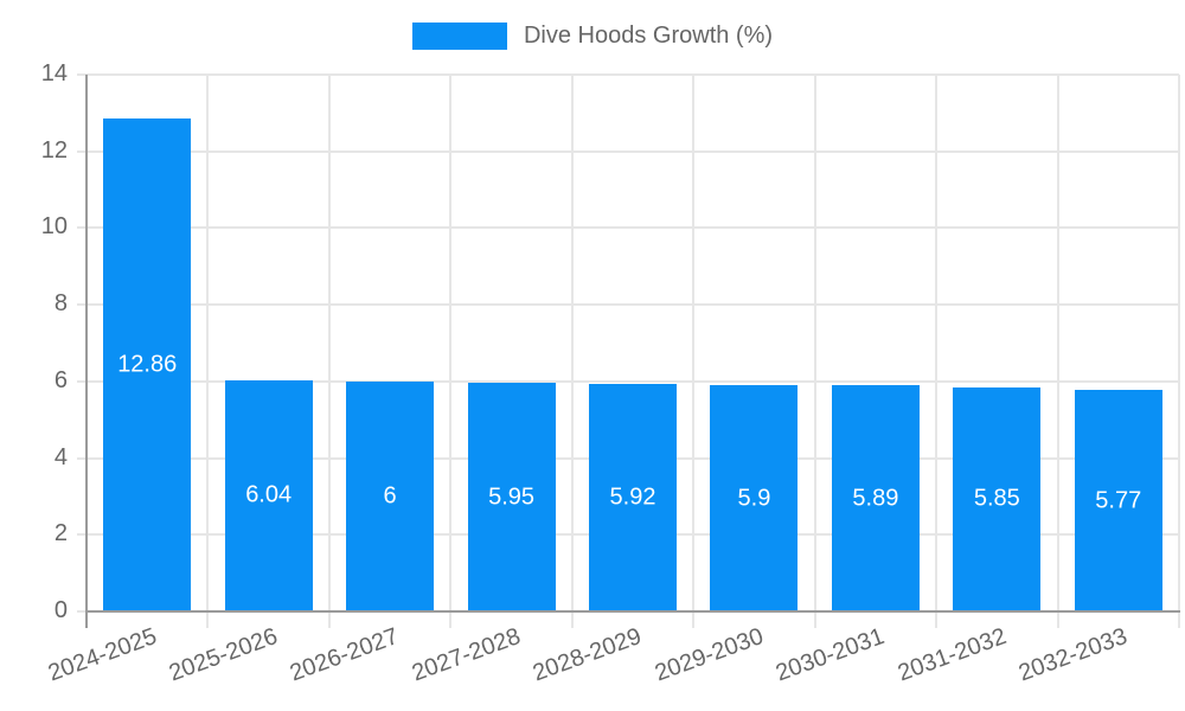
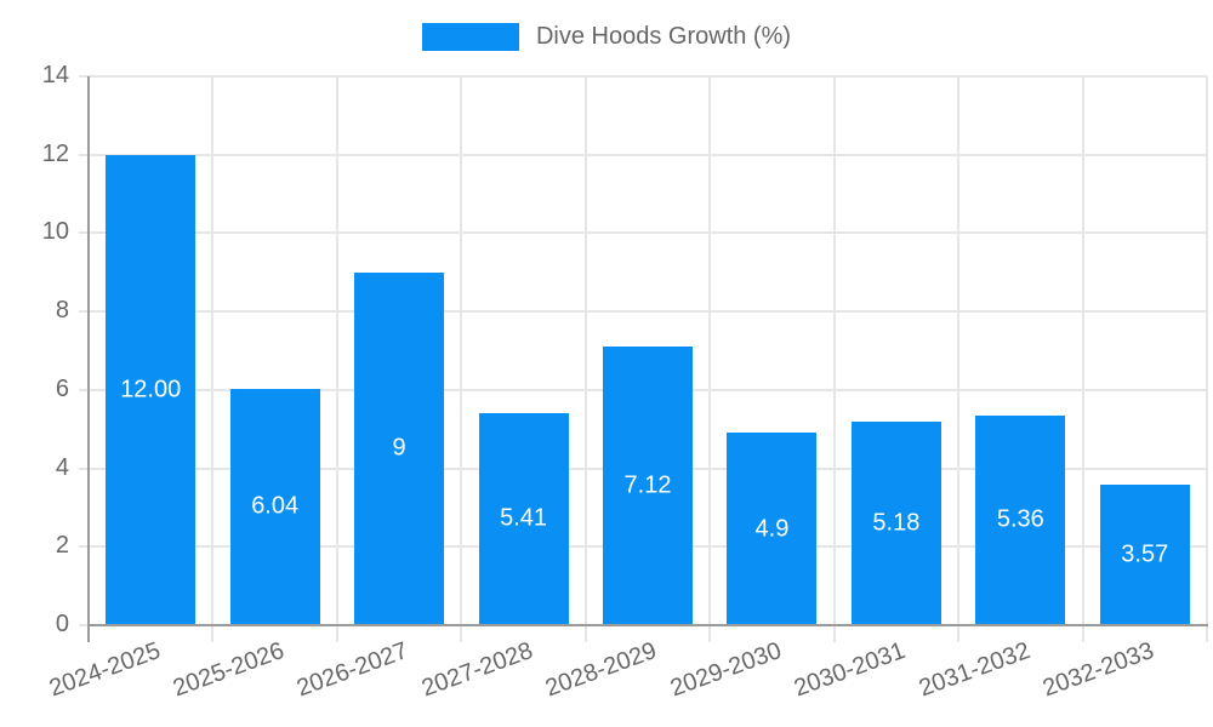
2024-2025: 12.86 -> 12.00
2026-2027: 6 -> 9
2027-2028: 5.95 -> 5.41
2028-2029: 5.92 -> 7.12
2029-2030: 5.9 -> 4.9
2030-2031: 5.89 -> 5.18
2031-2032: 5.85 -> 5.36
2032-2033: 5.77 -> 3.57
